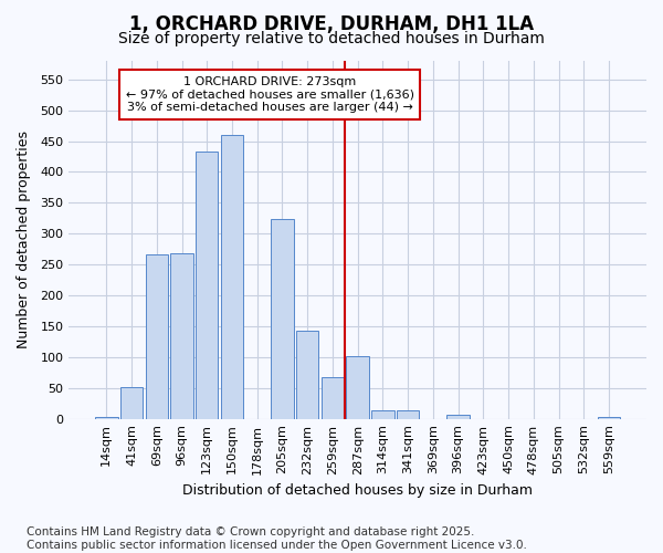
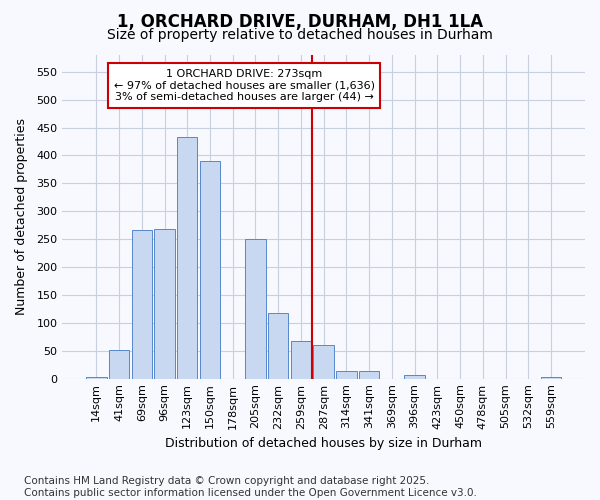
150sqm: 460 -> 390
205sqm: 324 -> 251
232sqm: 142 -> 117
287sqm: 102 -> 60
